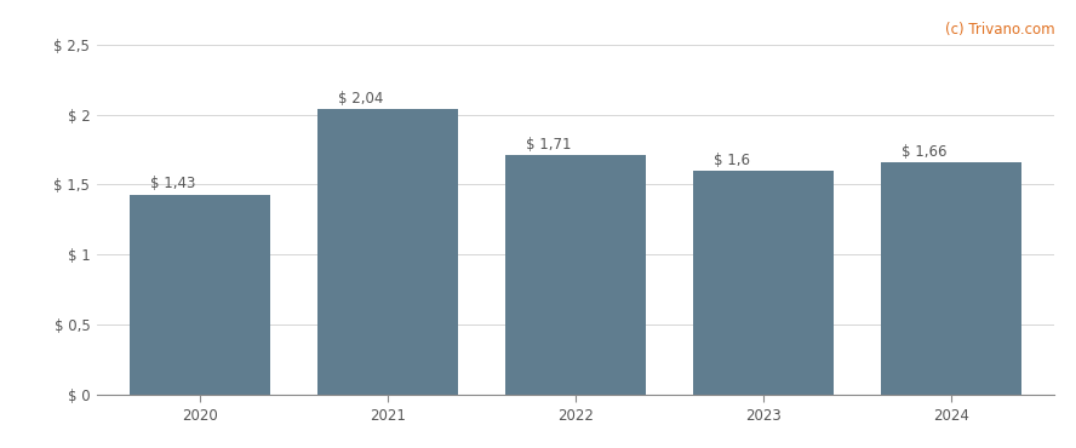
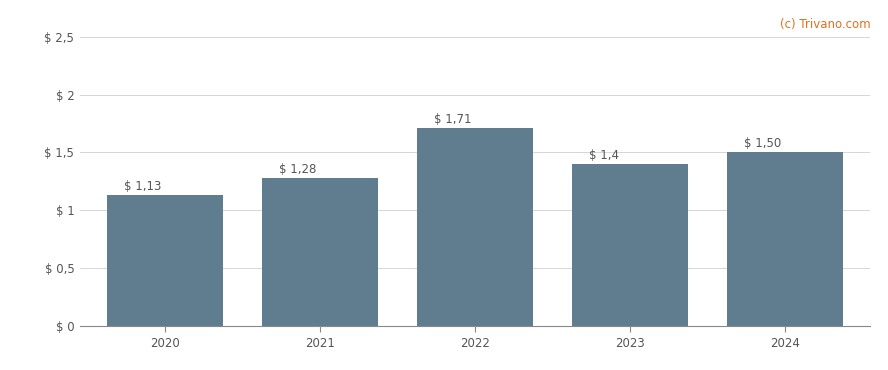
2020: 1,43 -> 1,13
2021: 2,04 -> 1,28
2023: 1,6 -> 1,4
2024: 1,66 -> 1,50
